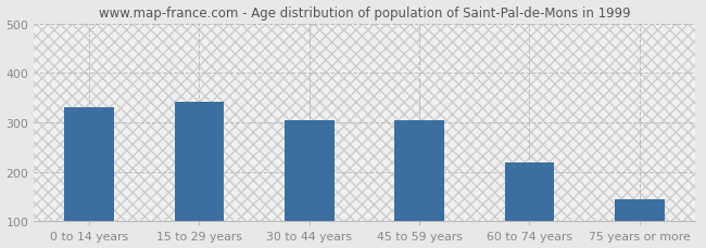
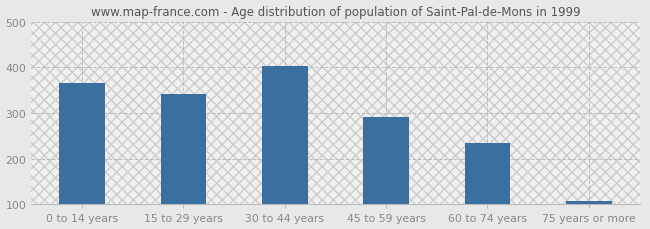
0 to 14 years: 330 -> 365
30 to 44 years: 305 -> 403
45 to 59 years: 305 -> 292
60 to 74 years: 220 -> 235
75 years or more: 145 -> 108
